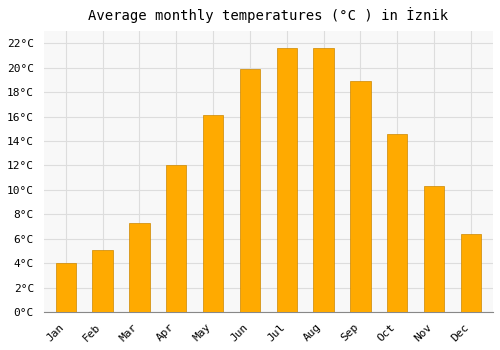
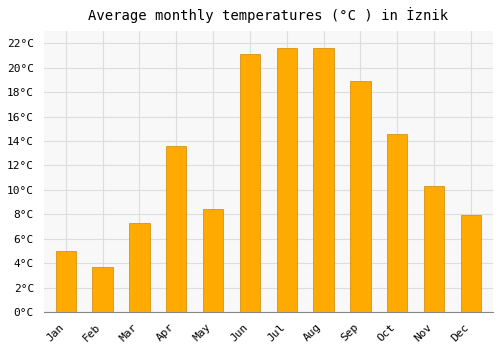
Jan: 4.0°C -> 5.0°C
Feb: 5.1°C -> 3.7°C
Apr: 12.0°C -> 13.6°C
May: 16.1°C -> 8.4°C
Jun: 19.9°C -> 21.1°C
Dec: 6.4°C -> 7.9°C
